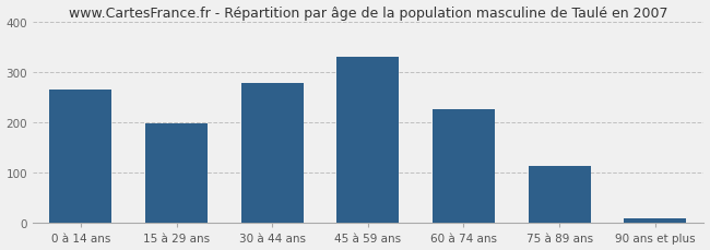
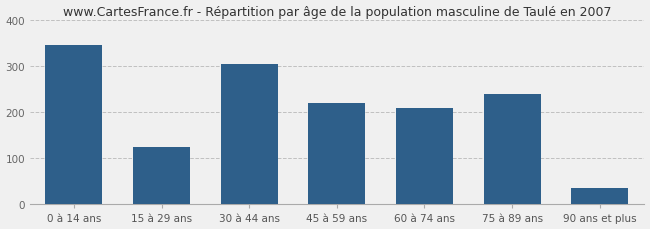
0 à 14 ans: 265 -> 345
15 à 29 ans: 198 -> 125
30 à 44 ans: 278 -> 305
45 à 59 ans: 330 -> 220
60 à 74 ans: 226 -> 210
75 à 89 ans: 113 -> 240
90 ans et plus: 10 -> 35
